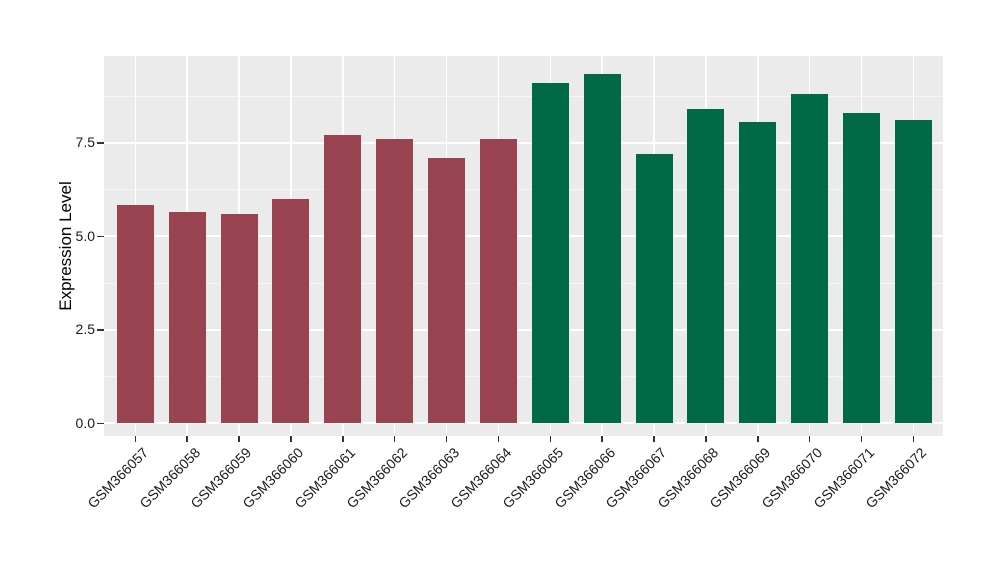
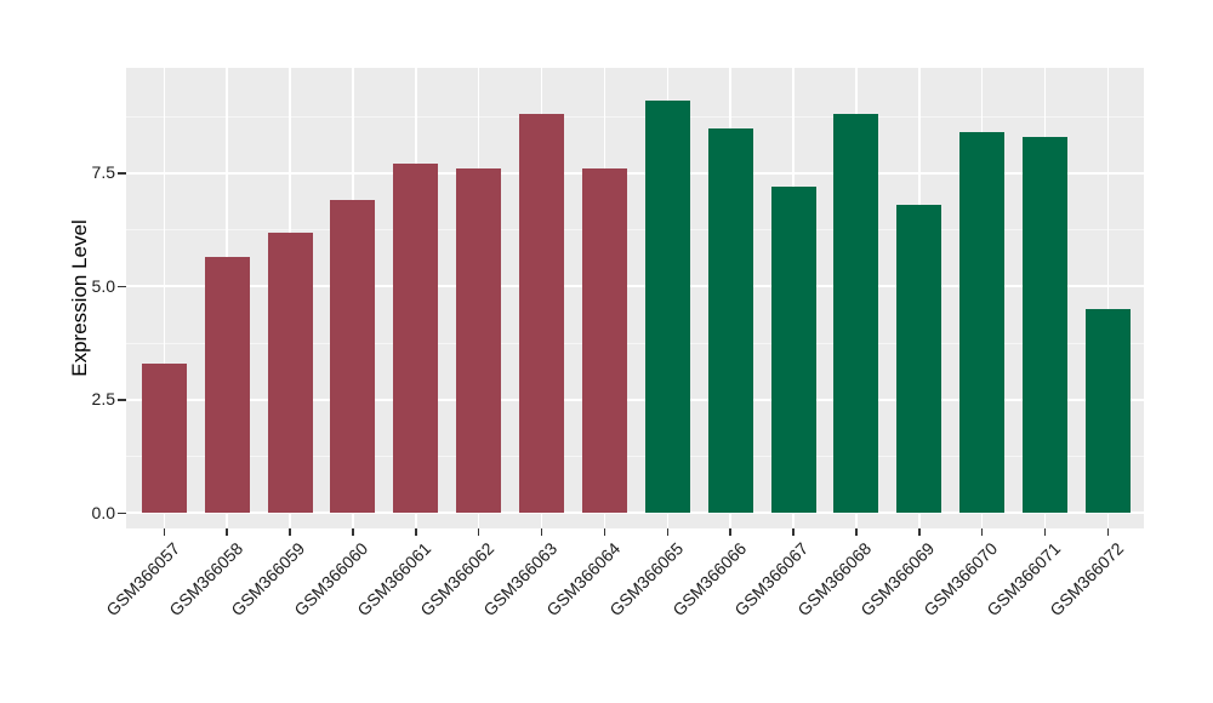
GSM366057: 5.8 -> 3.3
GSM366059: 5.6 -> 6.2
GSM366060: 6.0 -> 6.9
GSM366063: 7.1 -> 8.8
GSM366066: 9.3 -> 8.5
GSM366068: 8.4 -> 8.8
GSM366069: 8.1 -> 6.8
GSM366070: 8.8 -> 8.4
GSM366072: 8.1 -> 4.5
